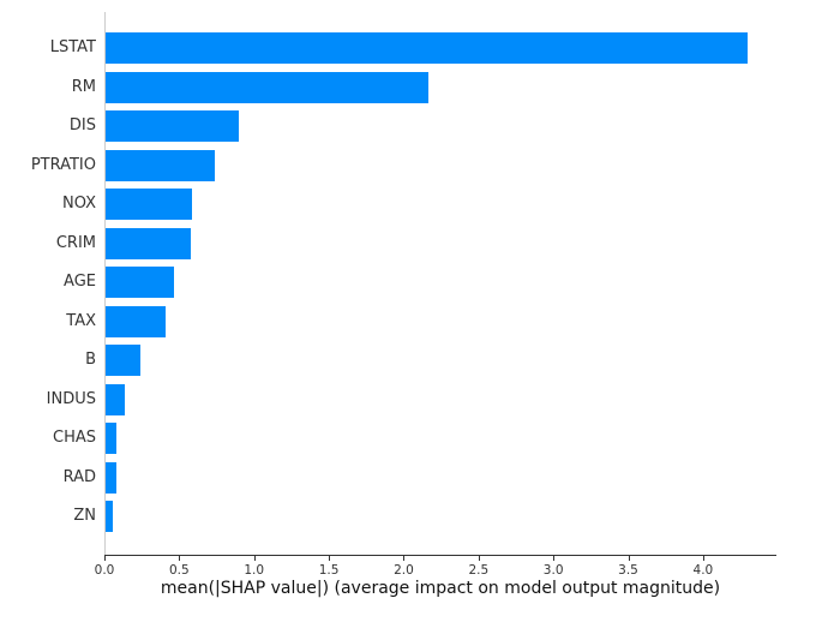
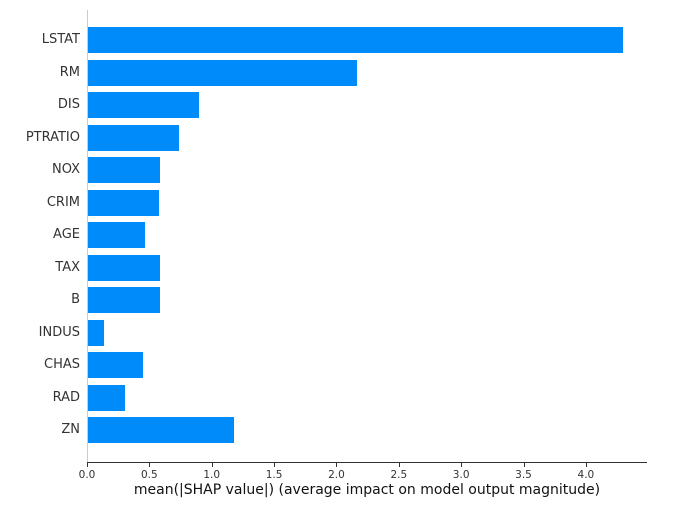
TAX: 0.40 -> 0.58
B: 0.23 -> 0.58
CHAS: 0.07 -> 0.44
RAD: 0.07 -> 0.30
ZN: 0.05 -> 1.17
